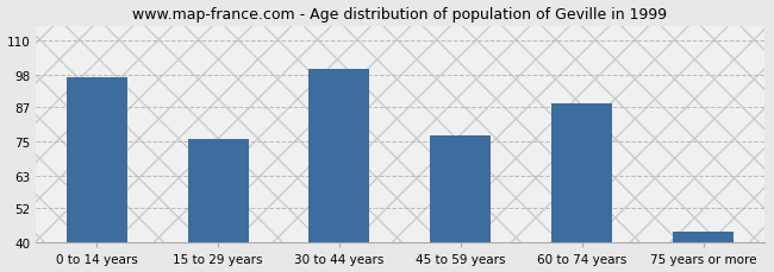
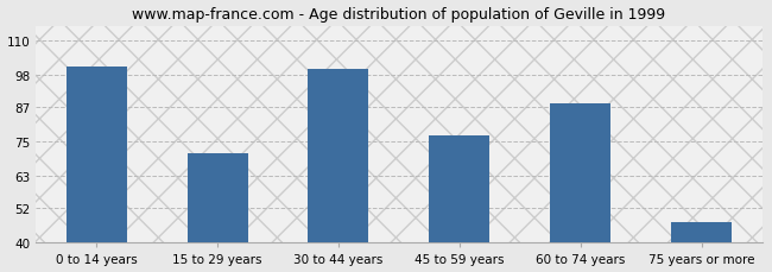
0 to 14 years: 97 -> 101
15 to 29 years: 76 -> 71
75 years or more: 44 -> 47
